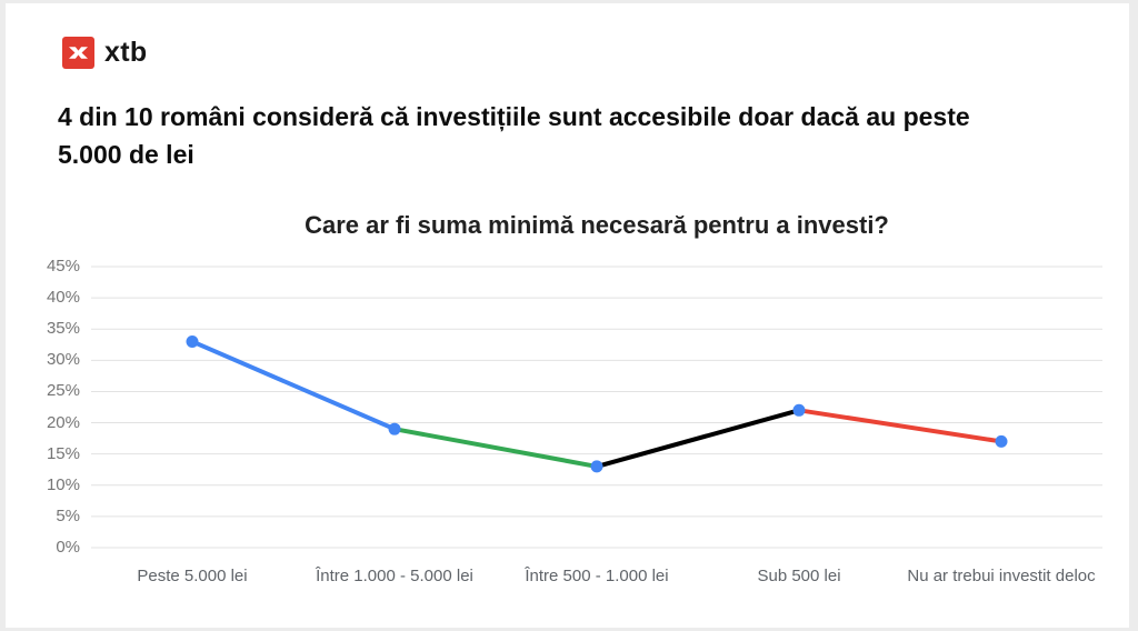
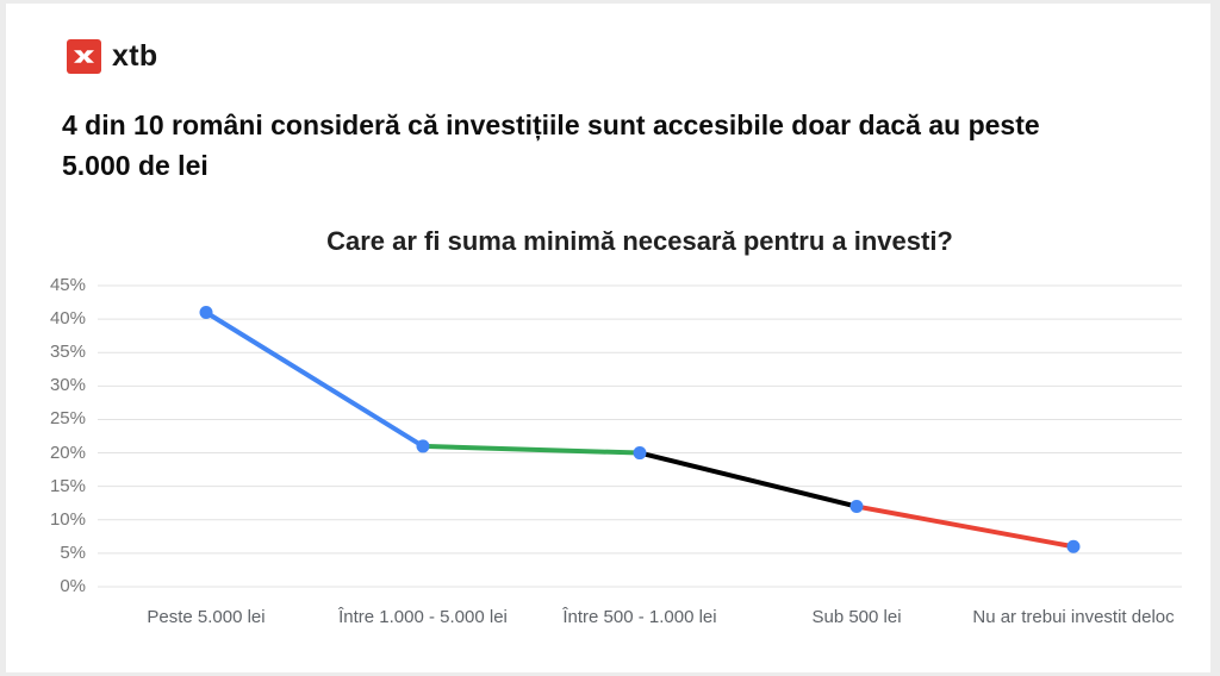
Peste 5.000 lei: 33% -> 41%
Între 1.000 - 5.000 lei: 19% -> 21%
Între 500 - 1.000 lei: 13% -> 20%
Sub 500 lei: 22% -> 12%
Nu ar trebui investit deloc: 17% -> 6%
